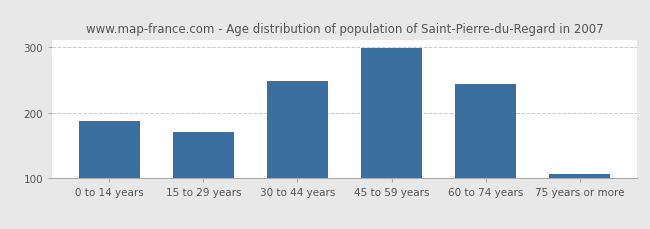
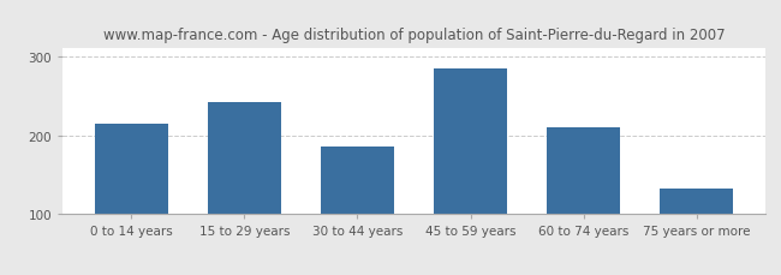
0 to 14 years: 188 -> 214
15 to 29 years: 170 -> 242
30 to 44 years: 248 -> 186
45 to 59 years: 298 -> 284
60 to 74 years: 243 -> 210
75 years or more: 107 -> 132
